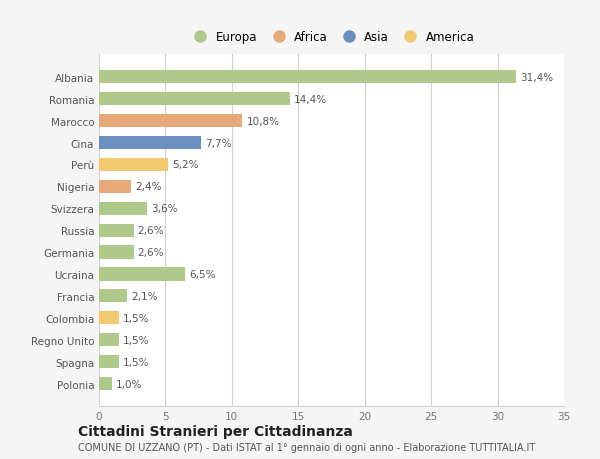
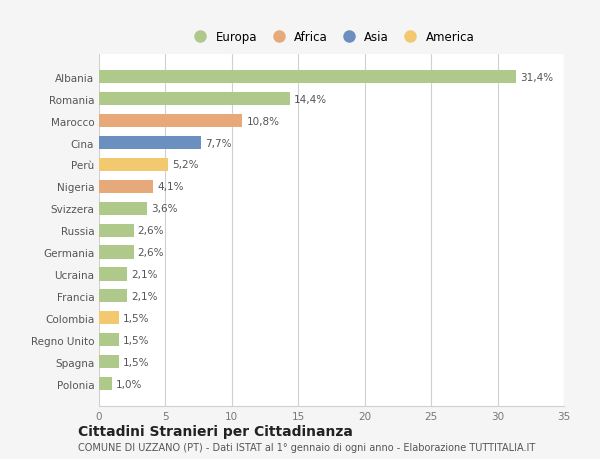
Nigeria: 2,4% -> 4,1%
Ucraina: 6,5% -> 2,1%
